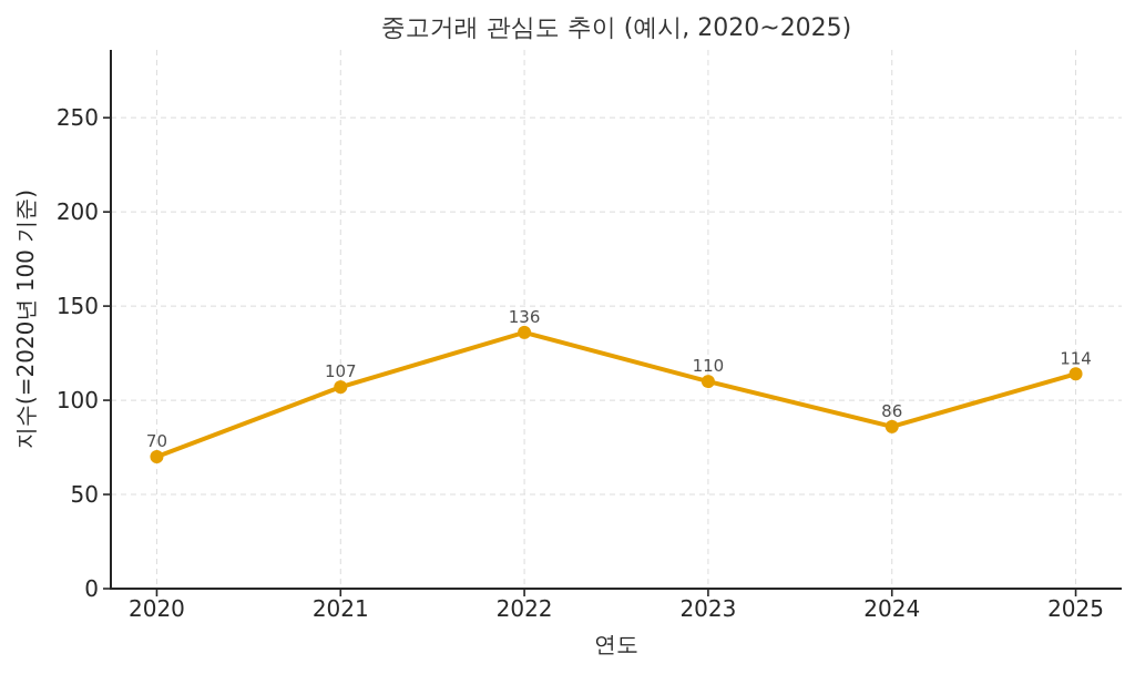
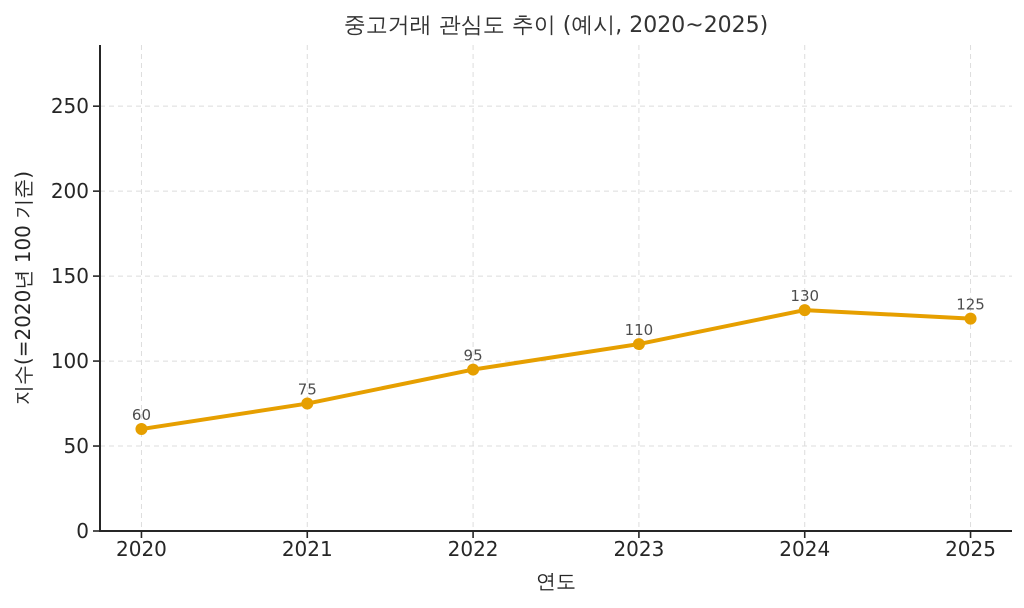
2020: 70 -> 60
2021: 107 -> 75
2022: 136 -> 95
2024: 86 -> 130
2025: 114 -> 125
